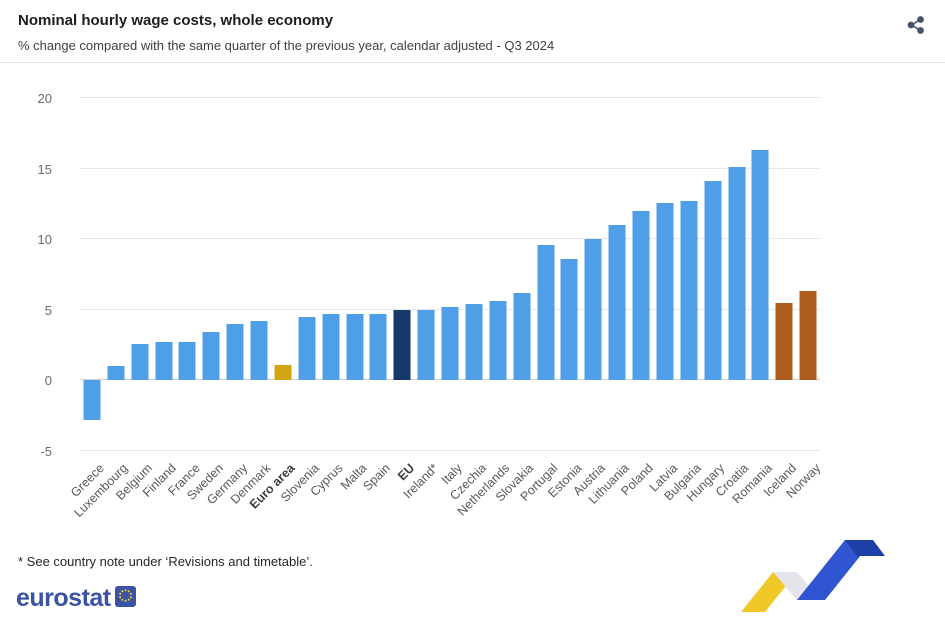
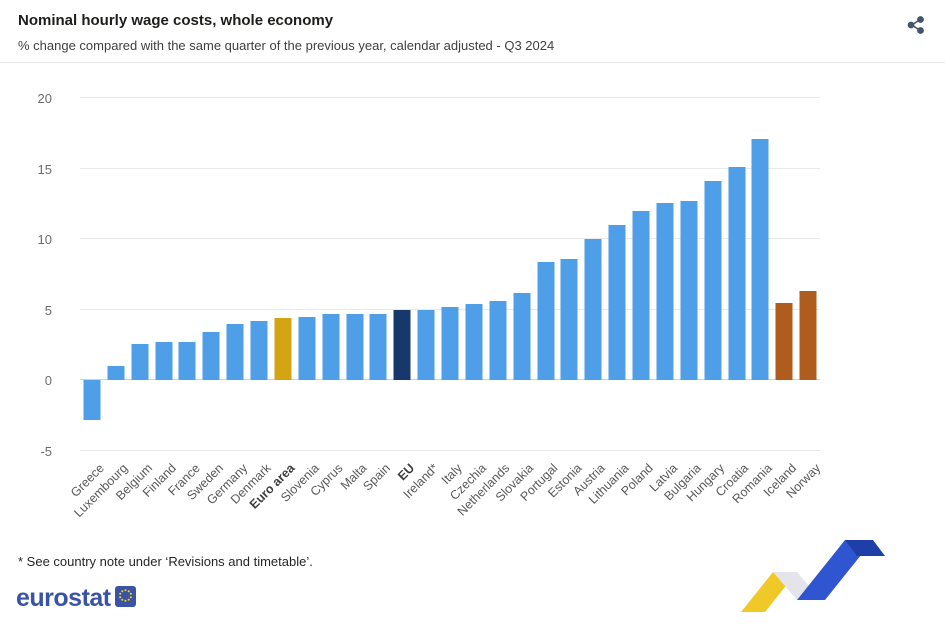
Euro area: 1.1 -> 4.4
Portugal: 9.6 -> 8.4
Romania: 16.3 -> 17.1
